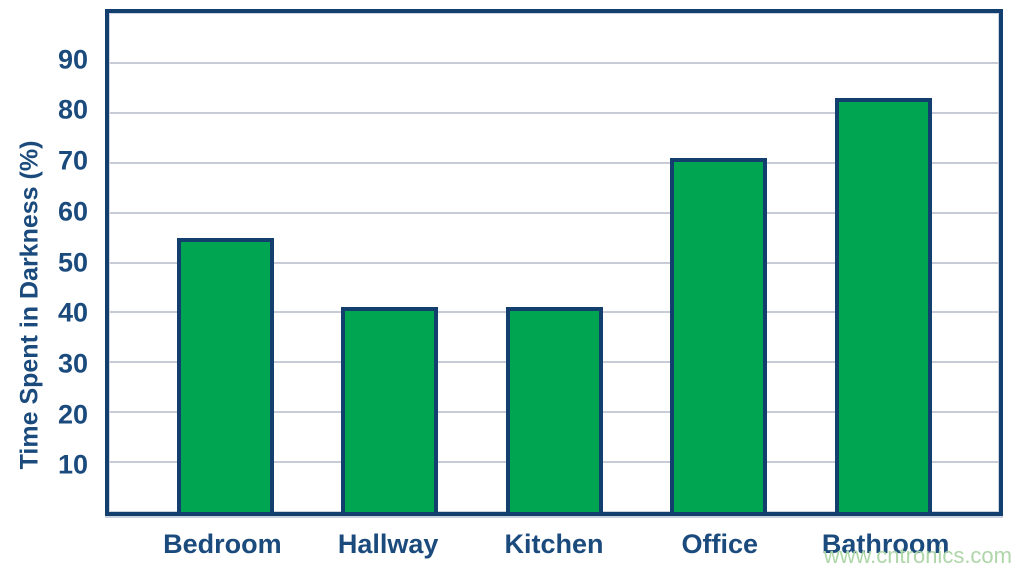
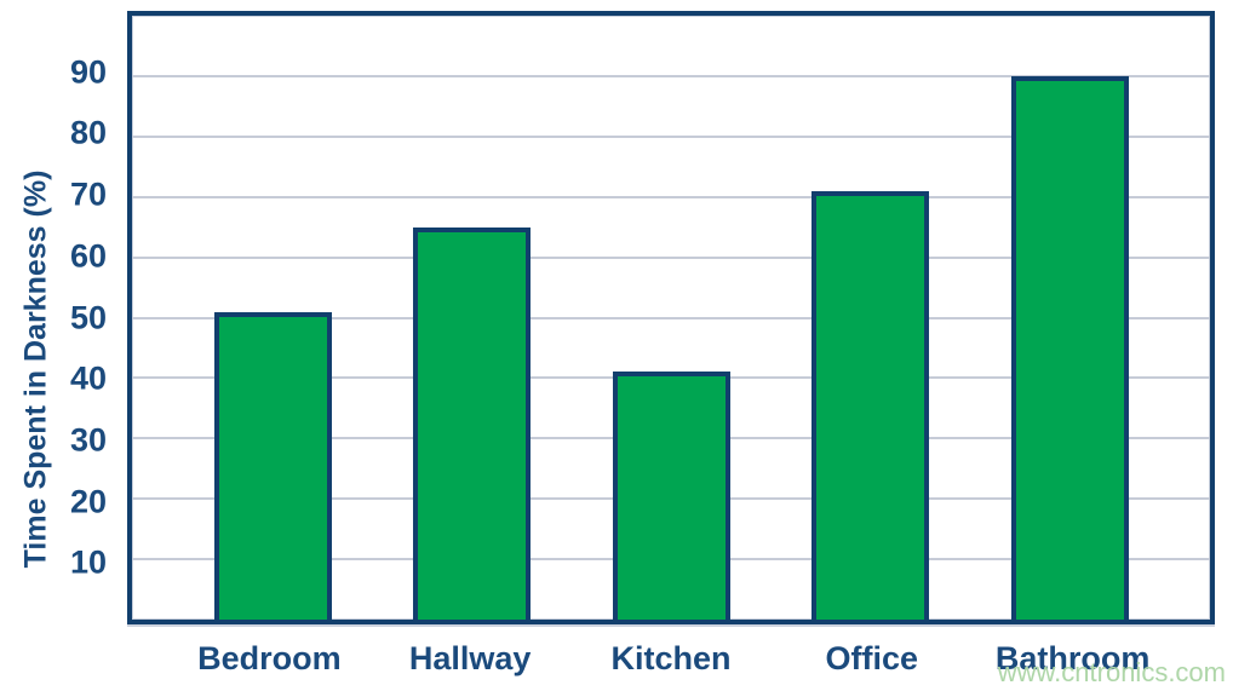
Bedroom: 55 -> 51
Hallway: 41 -> 65
Bathroom: 83 -> 90
